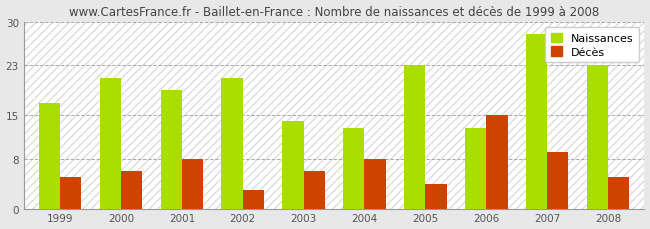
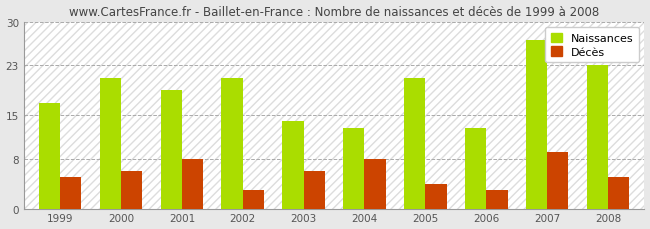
Naissances/2005: 23 -> 21
Décès/2006: 15 -> 3
Naissances/2007: 28 -> 27
